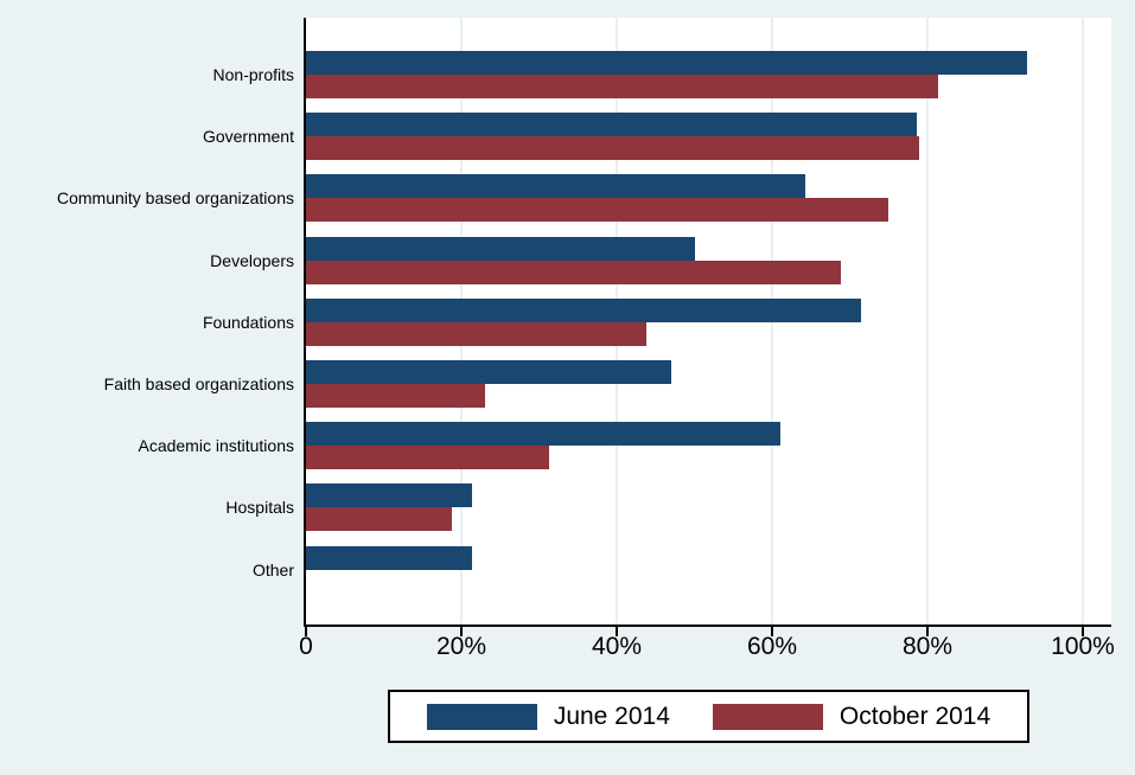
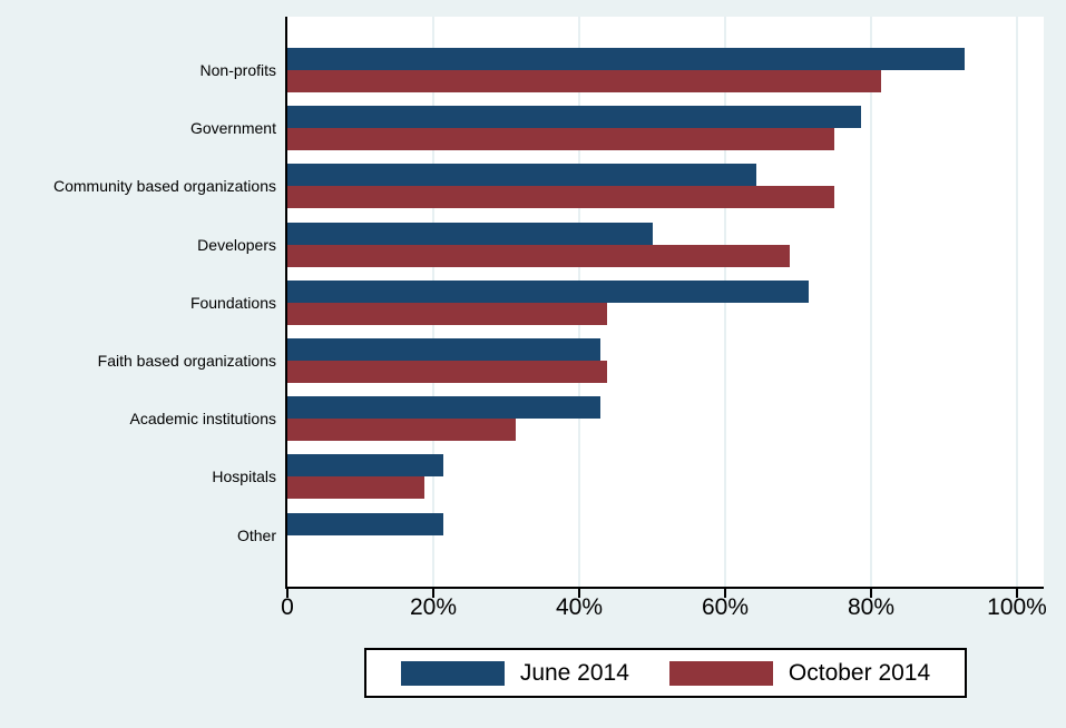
October 2014/Government: 79% -> 75%
June 2014/Faith based organizations: 47% -> 43%
October 2014/Faith based organizations: 23% -> 44%
June 2014/Academic institutions: 61% -> 43%
